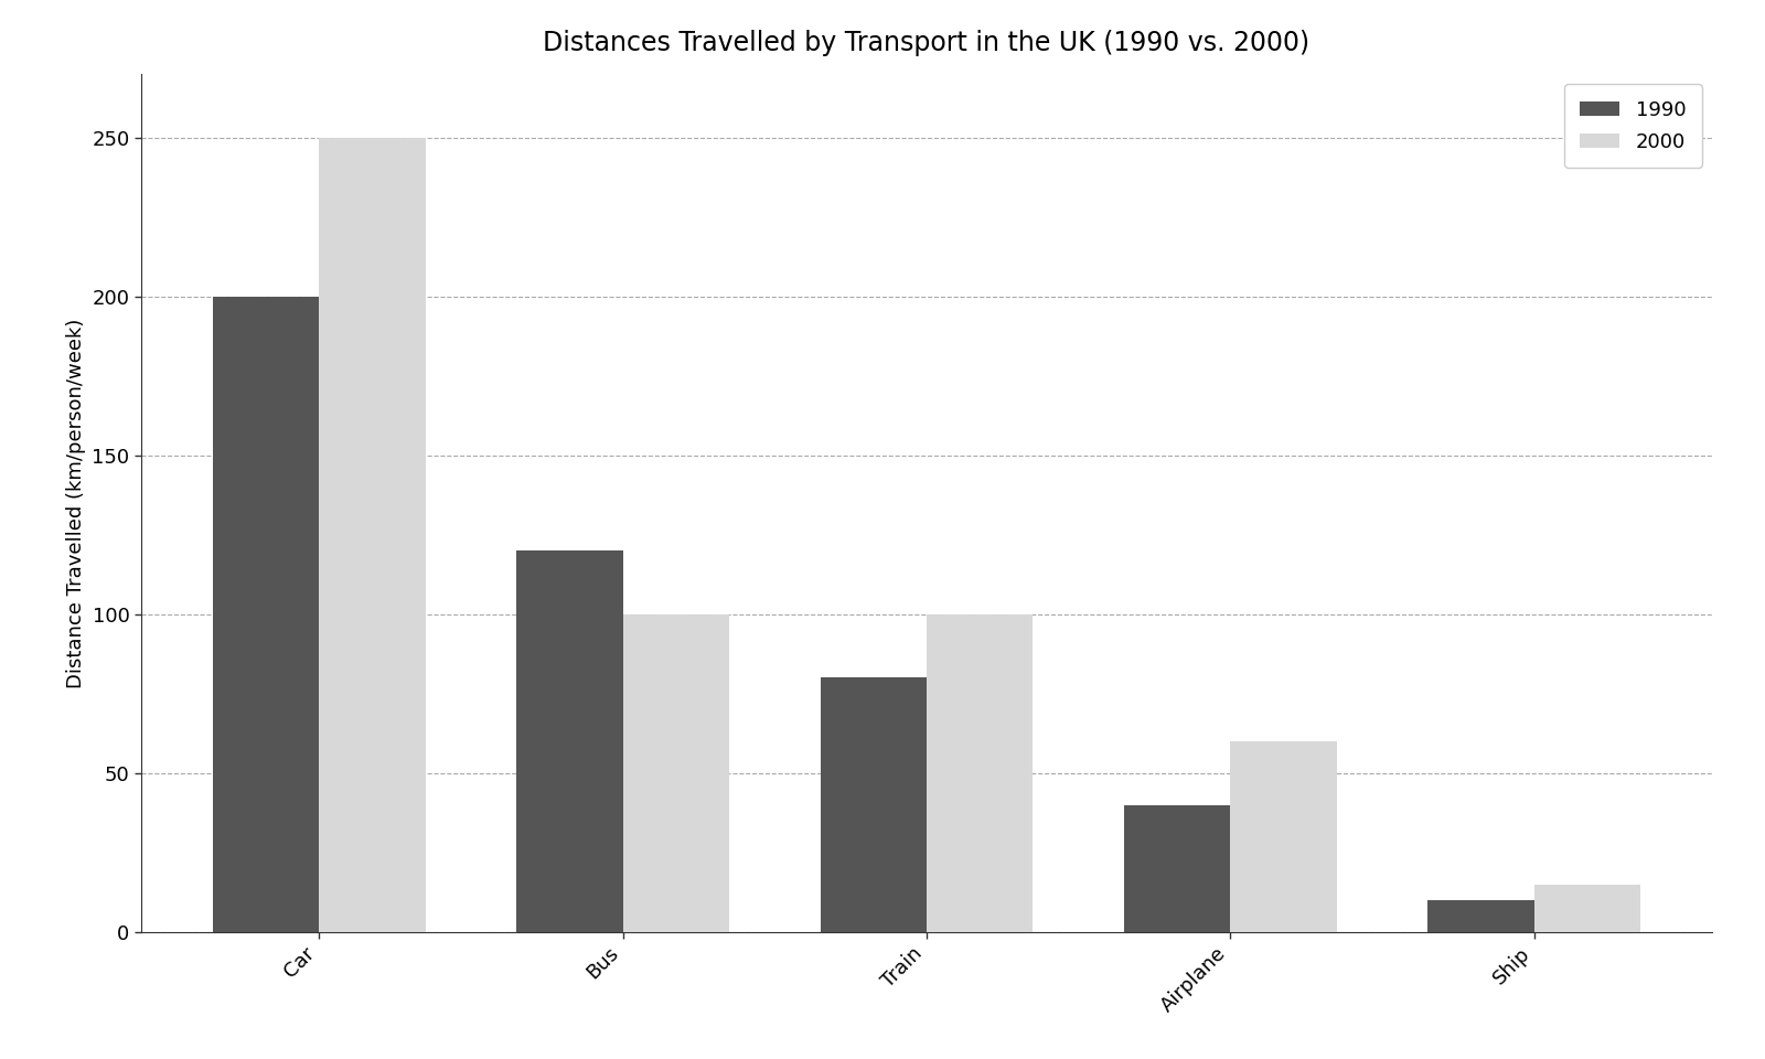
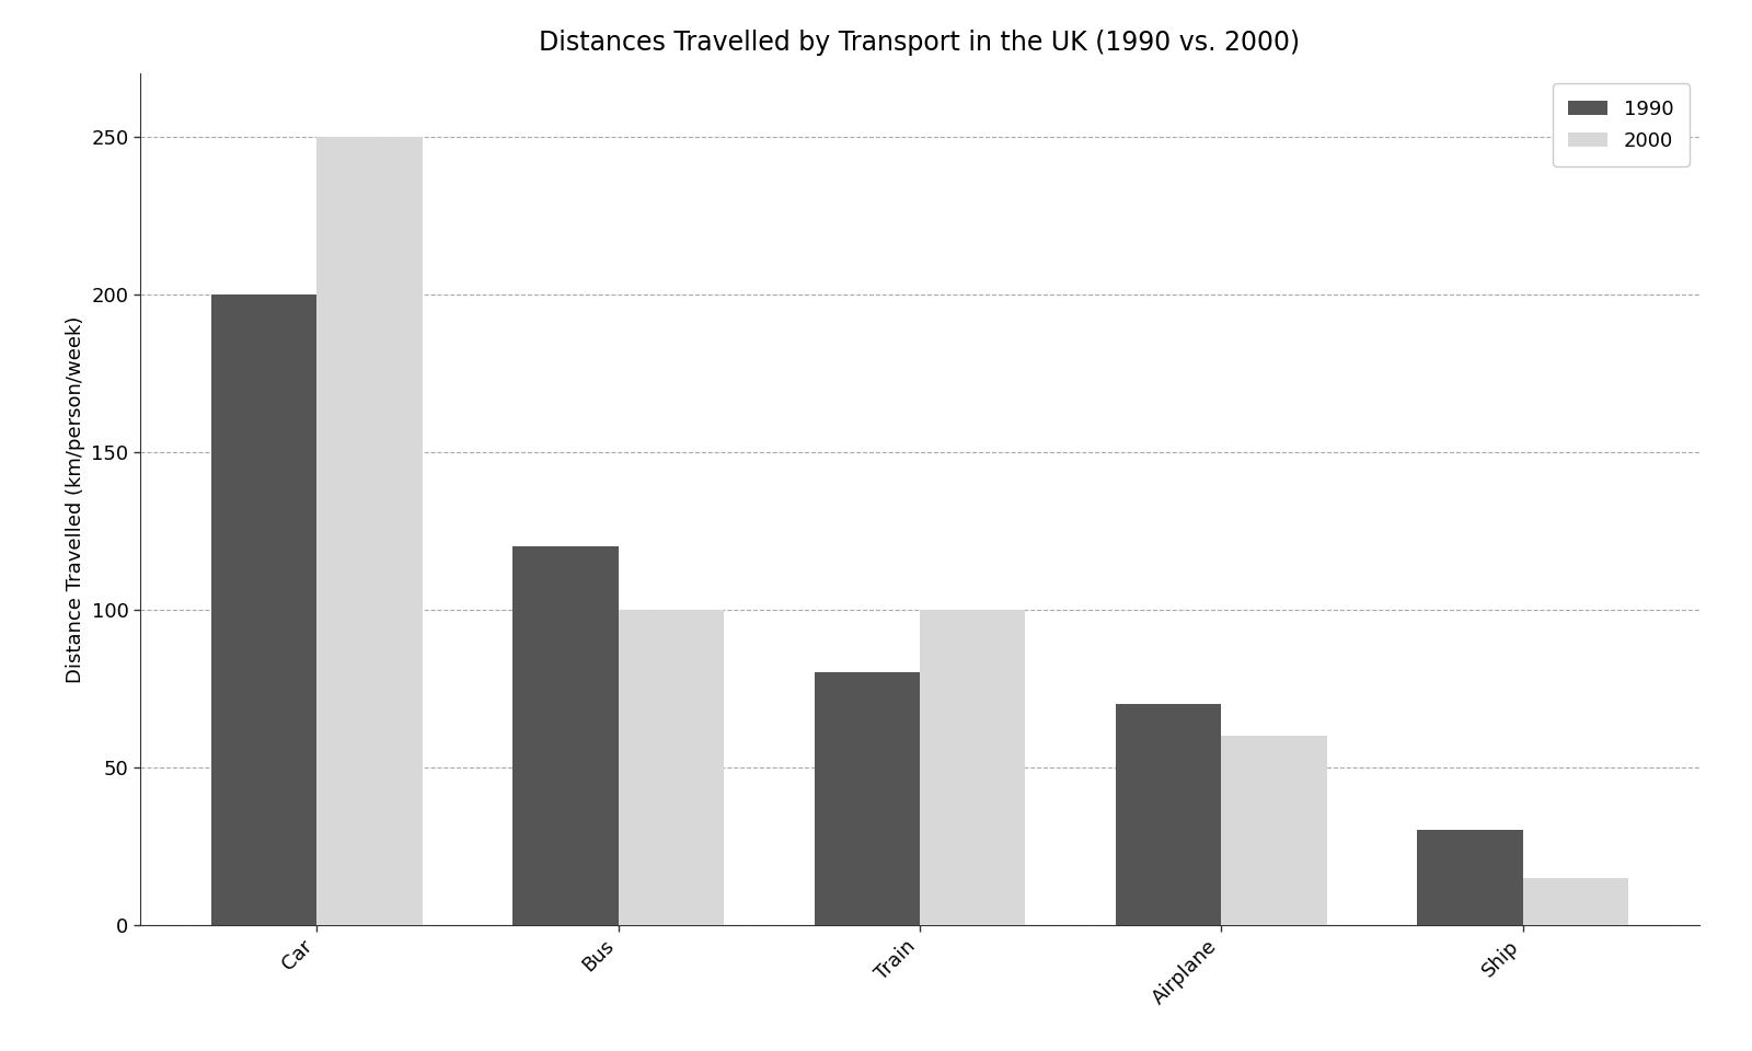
1990/Airplane: 40 -> 70
1990/Ship: 10 -> 30
